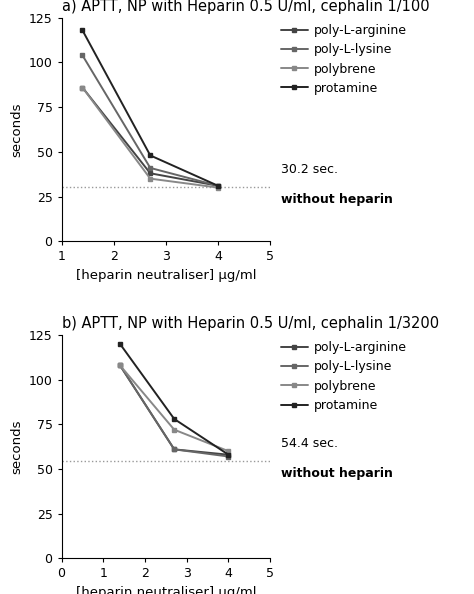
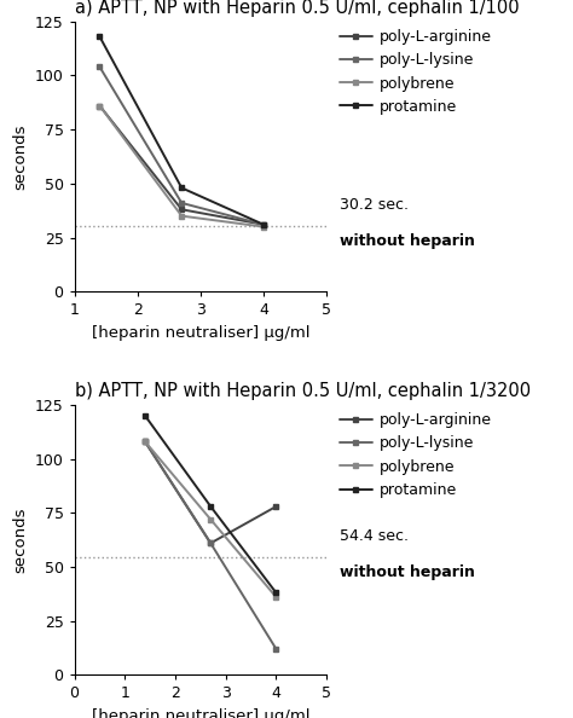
b) APTT, NP with Heparin 0.5 U/ml, cephalin 1/3200/poly-L-arginine/4: 58 -> 78
b) APTT, NP with Heparin 0.5 U/ml, cephalin 1/3200/poly-L-lysine/4: 57 -> 12
b) APTT, NP with Heparin 0.5 U/ml, cephalin 1/3200/polybrene/4: 60 -> 36
b) APTT, NP with Heparin 0.5 U/ml, cephalin 1/3200/protamine/4: 58 -> 38
